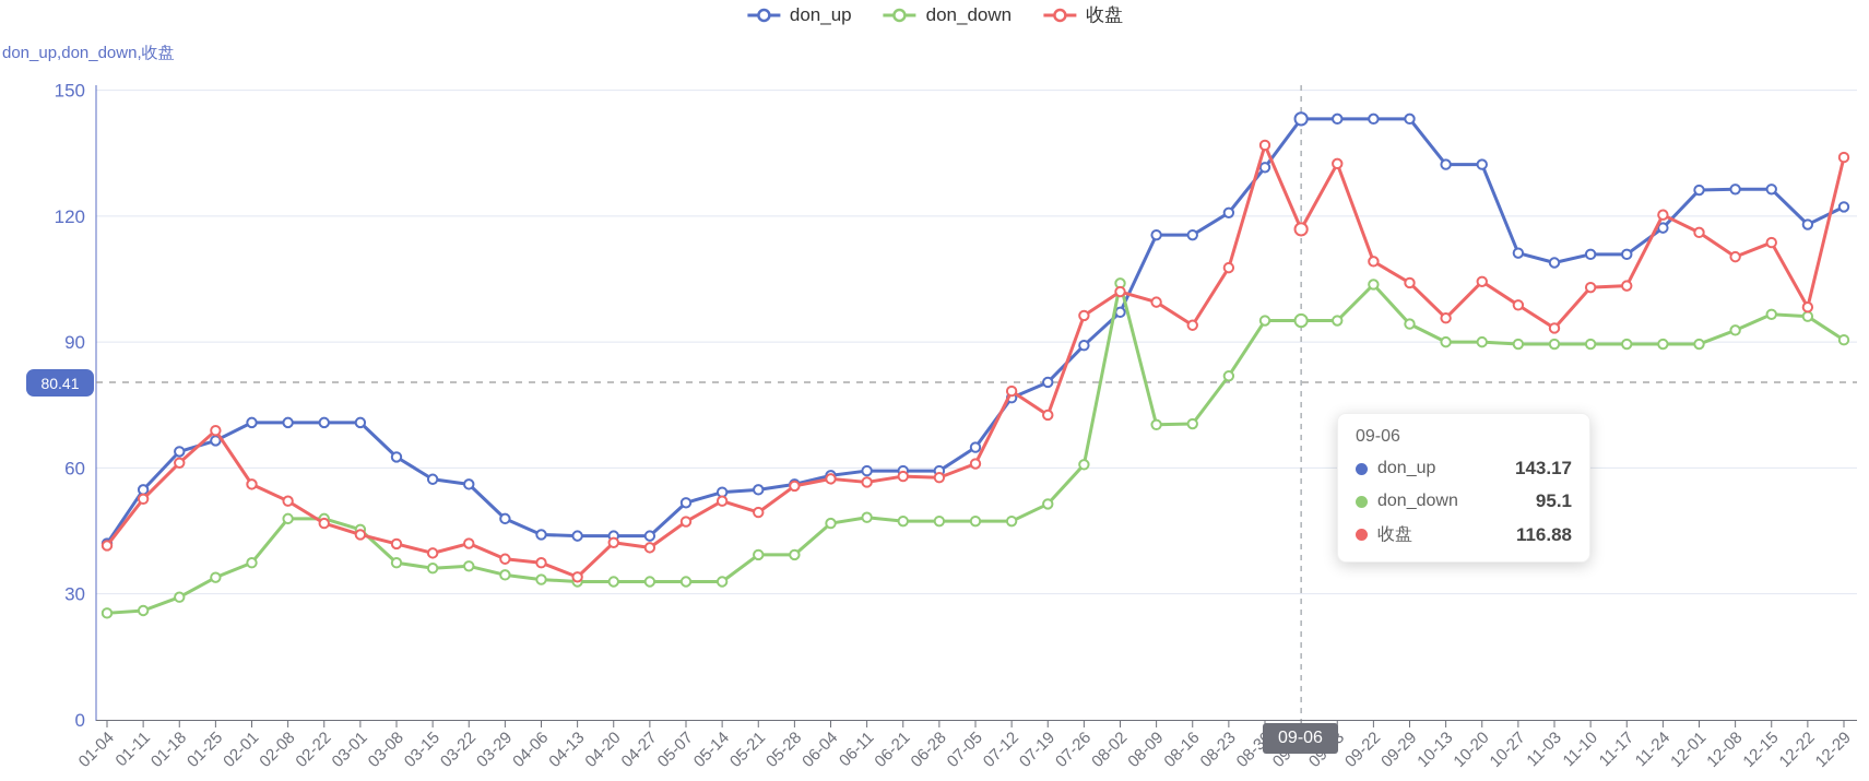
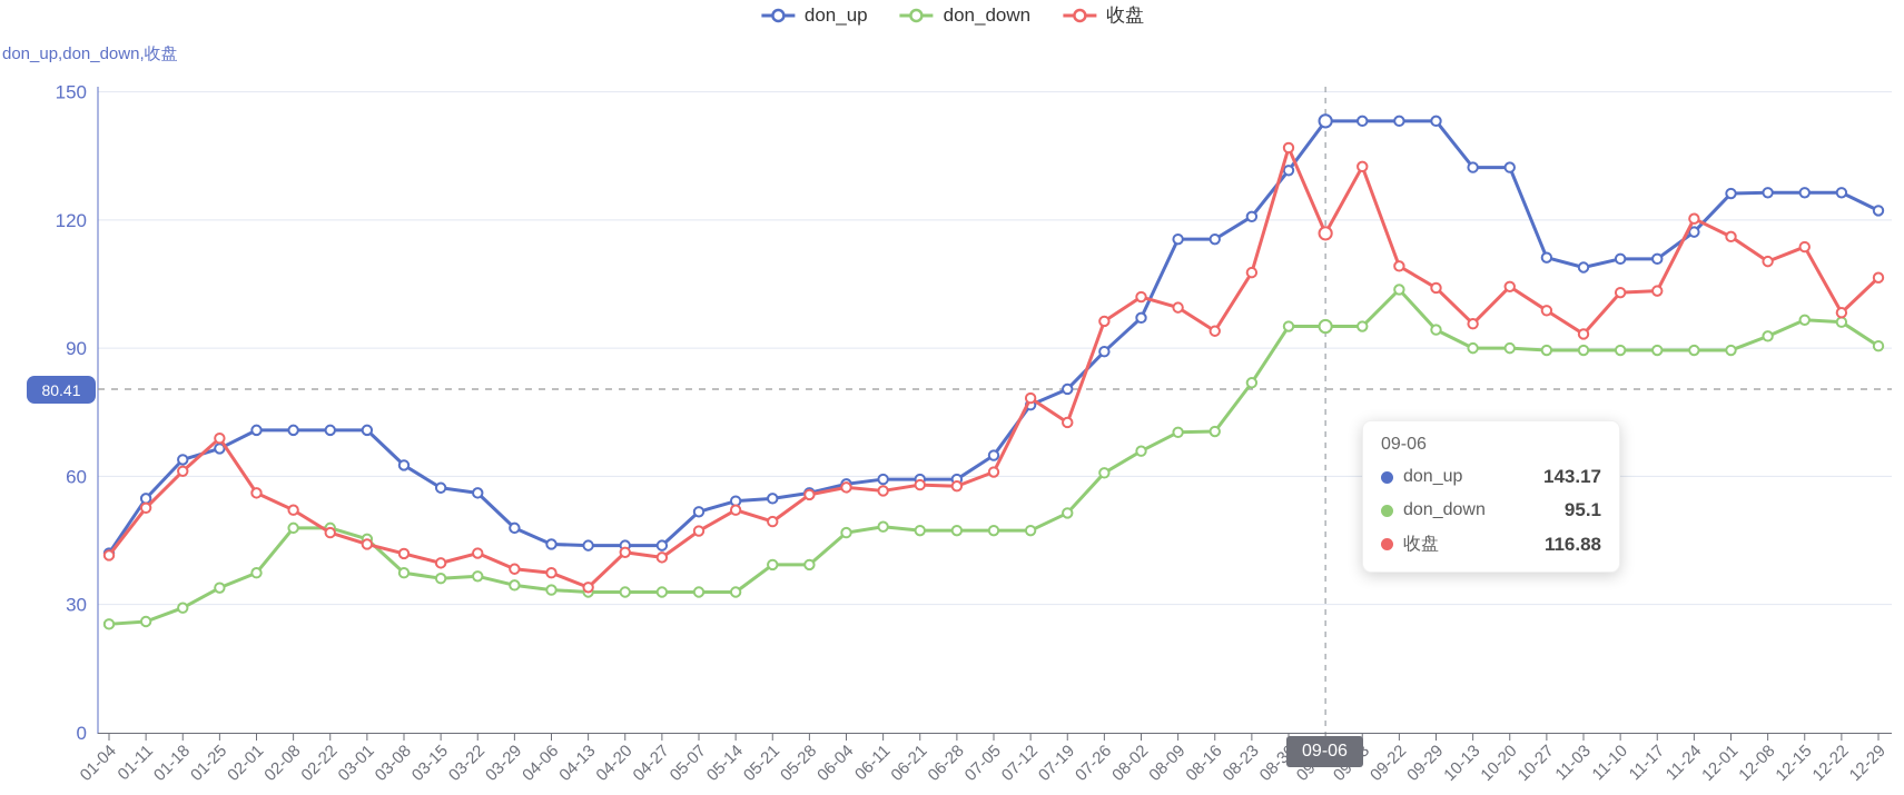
don_down/08-02: 104 -> 66
don_up/12-22: 118 -> 126
收盘/12-29: 134 -> 106
